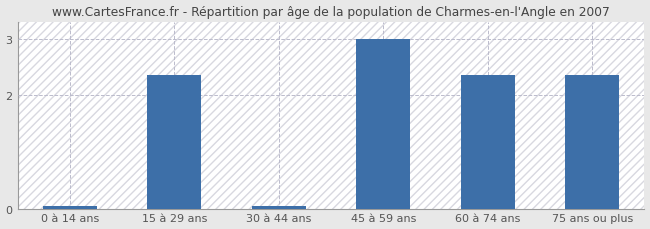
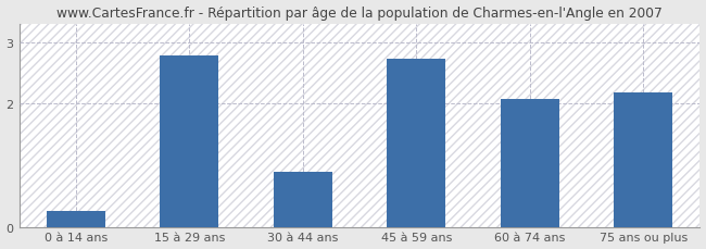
0 à 14 ans: 0.04 -> 0.26
15 à 29 ans: 2.35 -> 2.78
30 à 44 ans: 0.04 -> 0.90
45 à 59 ans: 3.00 -> 2.72
60 à 74 ans: 2.35 -> 2.08
75 ans ou plus: 2.35 -> 2.18
